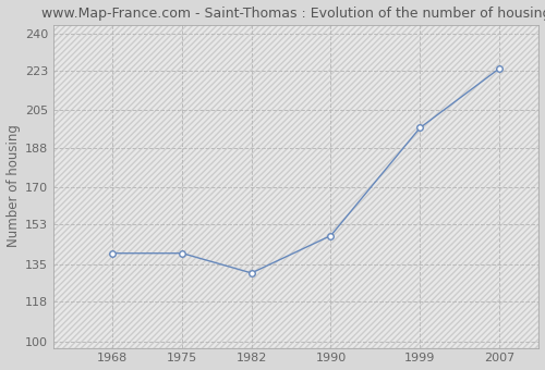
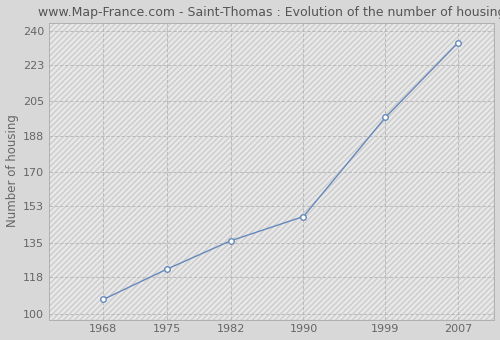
1968: 140 -> 107
1975: 140 -> 122
1982: 131 -> 136
2007: 224 -> 234
